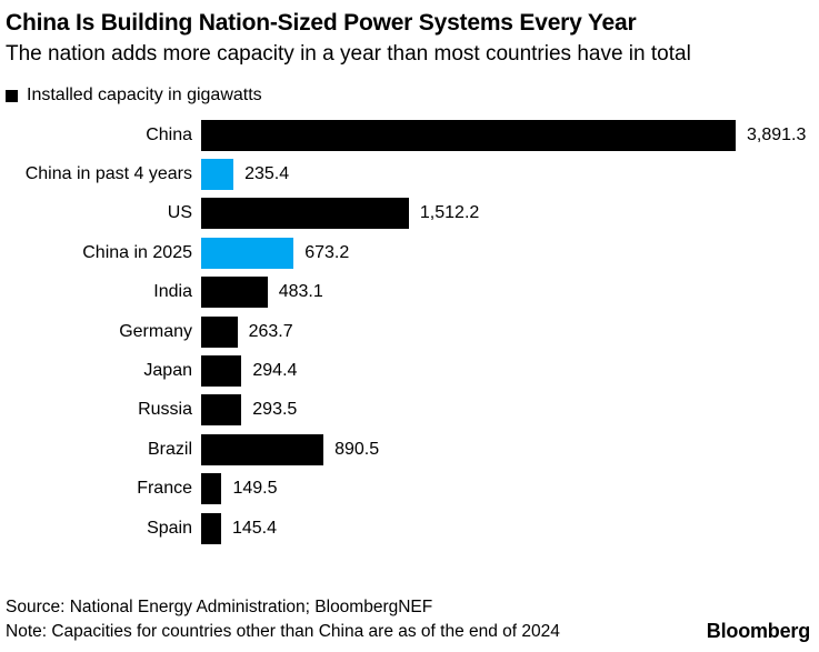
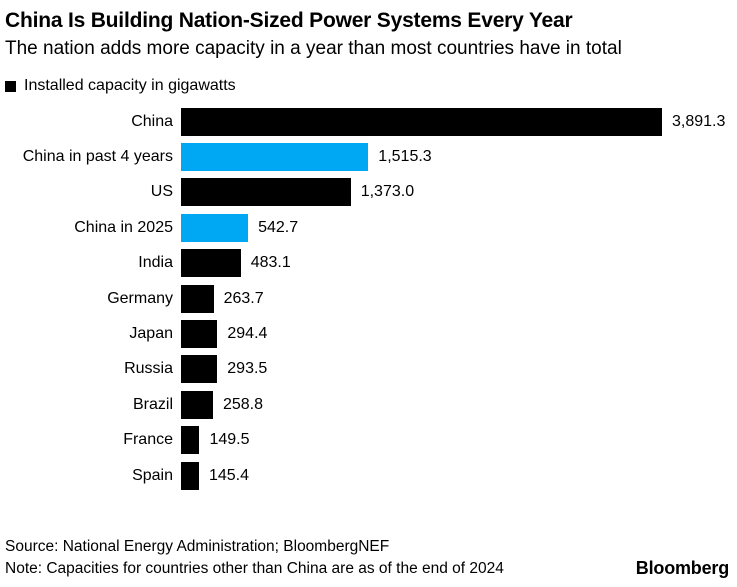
China in past 4 years: 235.4 -> 1,515.3
US: 1,512.2 -> 1,373.0
China in 2025: 673.2 -> 542.7
Brazil: 890.5 -> 258.8
